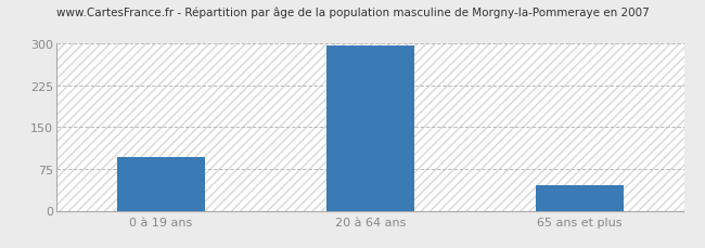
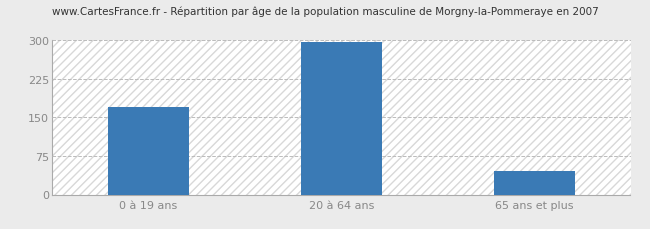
0 à 19 ans: 96 -> 170
